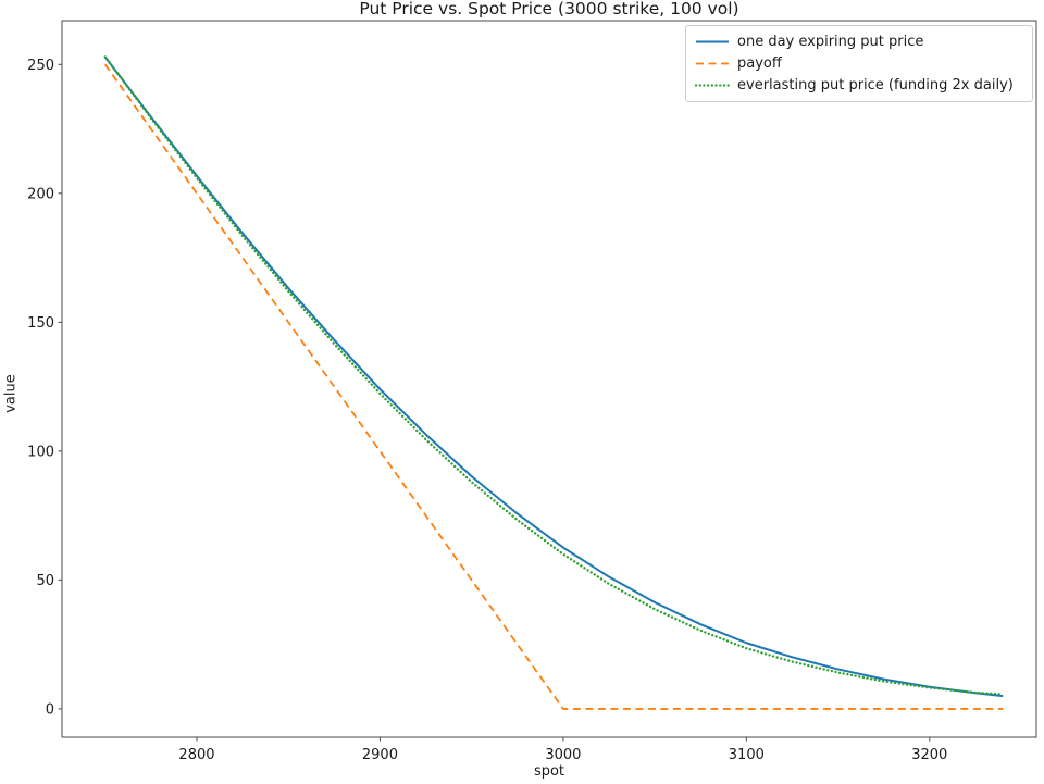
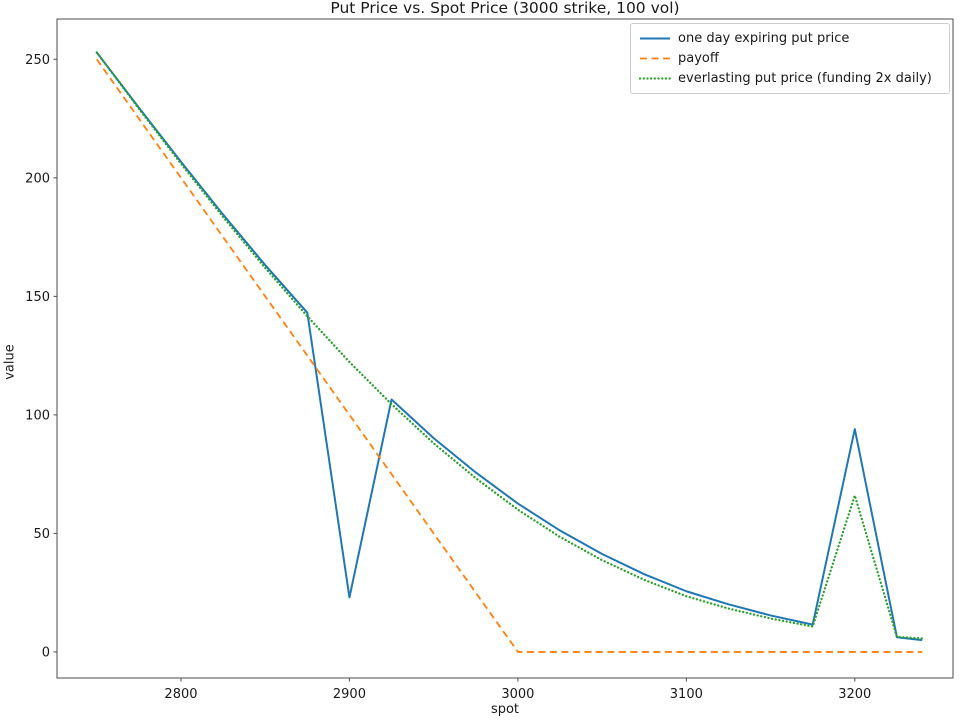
one day expiring put price/2900: 124 -> 23
one day expiring put price/3200: 8 -> 94
everlasting put price (funding 2x daily)/3200: 8 -> 66
